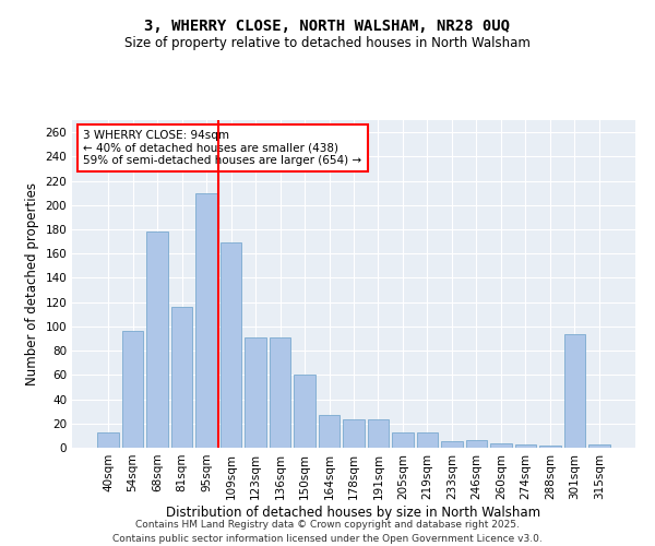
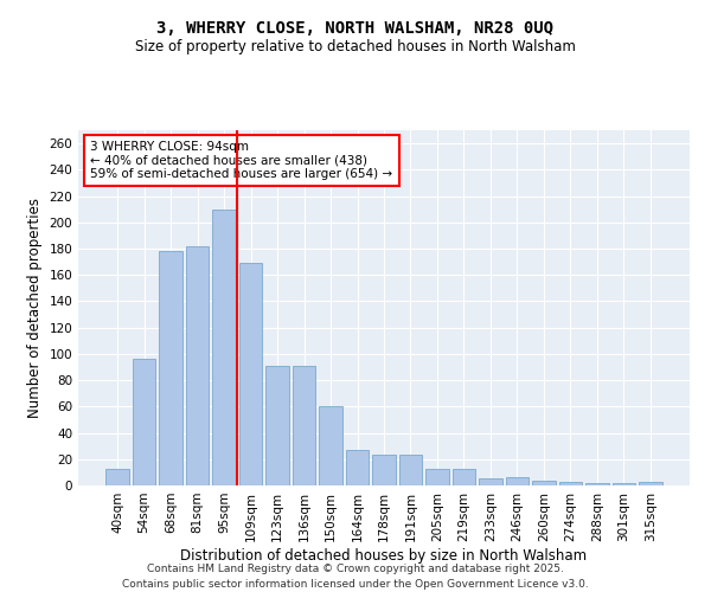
81sqm: 116 -> 182
301sqm: 94 -> 2
